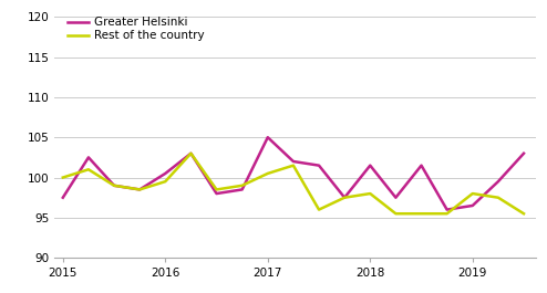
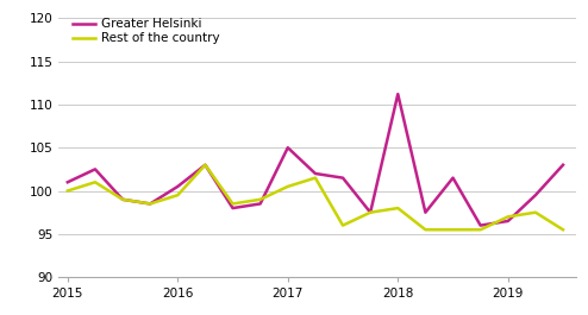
Greater Helsinki/2015: 97.5 -> 101.0
Greater Helsinki/2018: 101.5 -> 111.2
Rest of the country/2019: 98.0 -> 97.0
